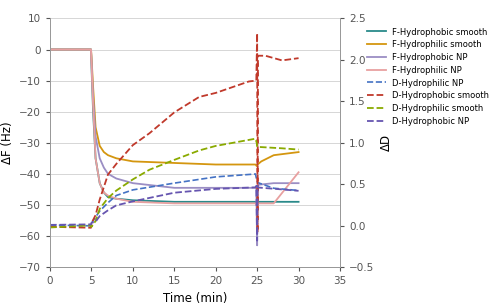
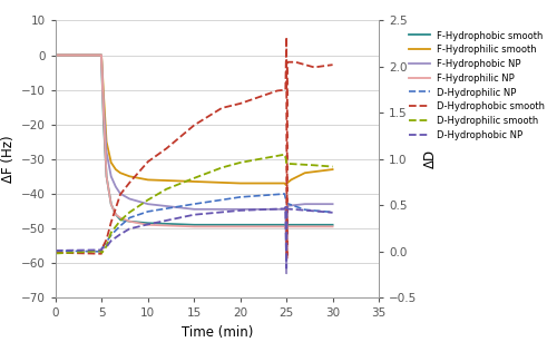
F-Hydrophilic NP/30: -39.5 -> -49.5
